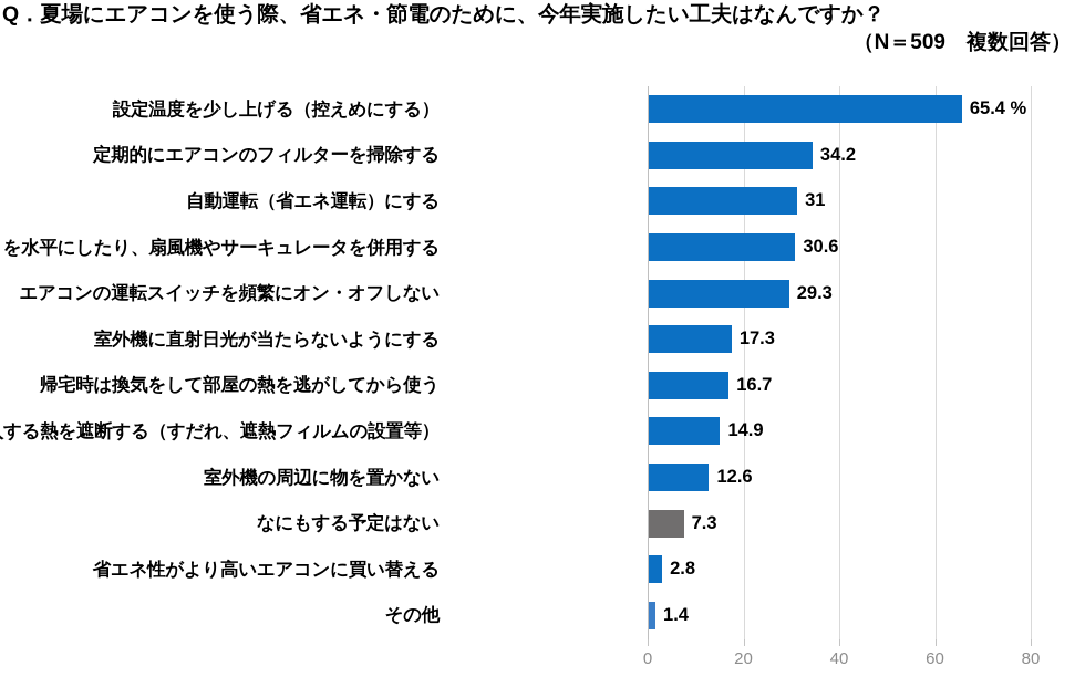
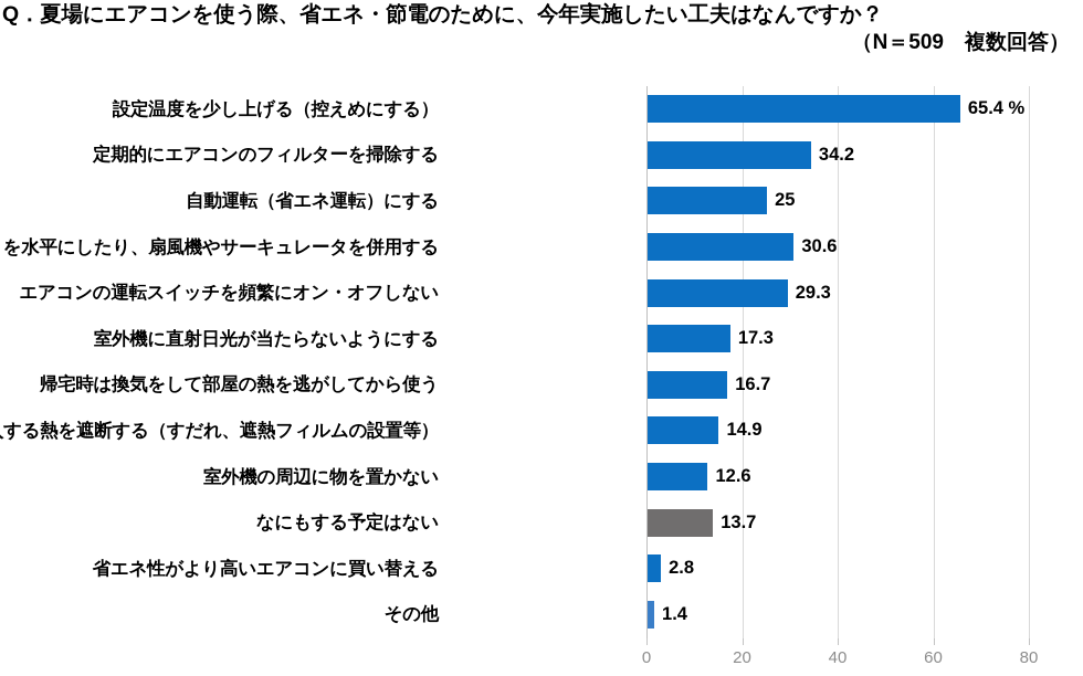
自動運転（省エネ運転）にする: 31 -> 25
なにもする予定はない: 7.3 -> 13.7
